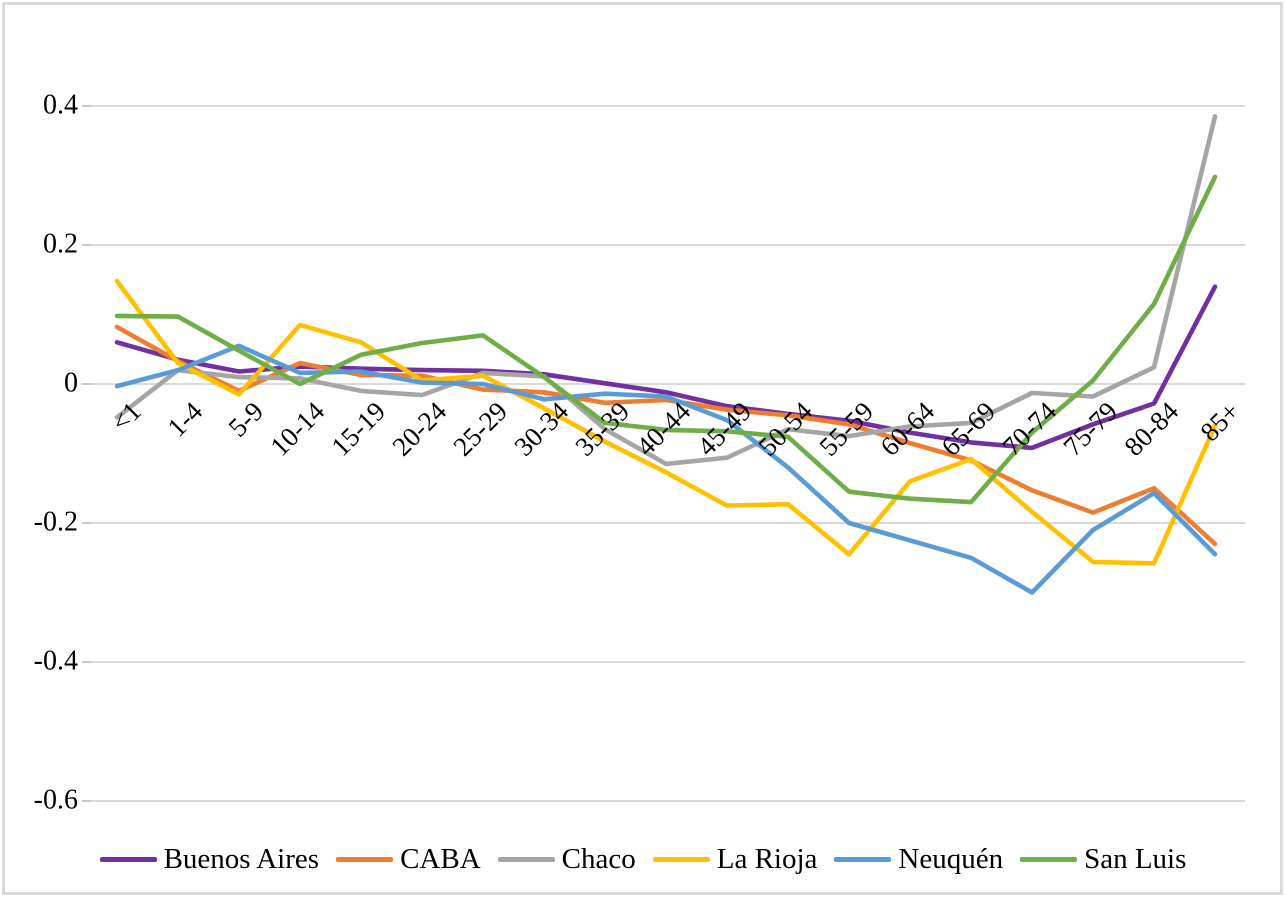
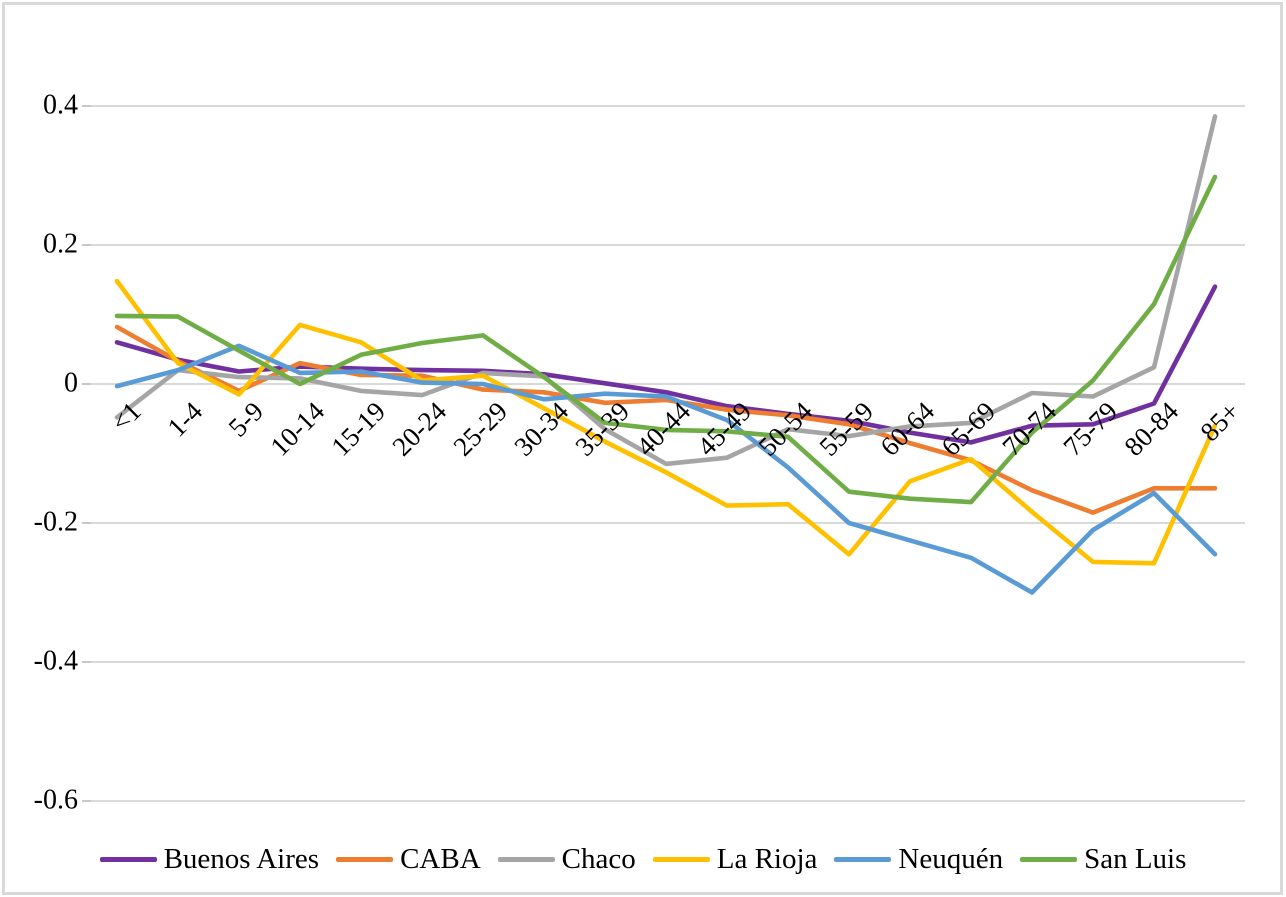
Buenos Aires/70-74: -0.09 -> -0.06
CABA/85+: -0.23 -> -0.15
